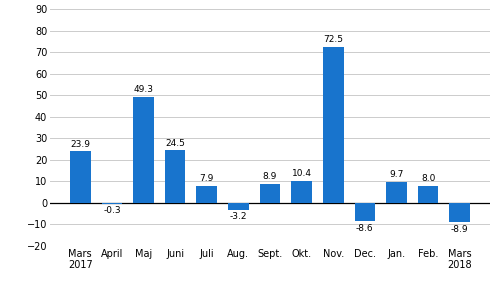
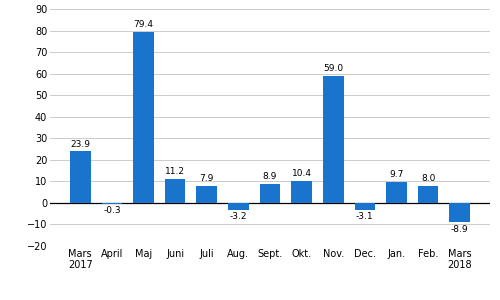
Maj: 49.3 -> 79.4
Juni: 24.5 -> 11.2
Nov.: 72.5 -> 59.0
Dec.: -8.6 -> -3.1
